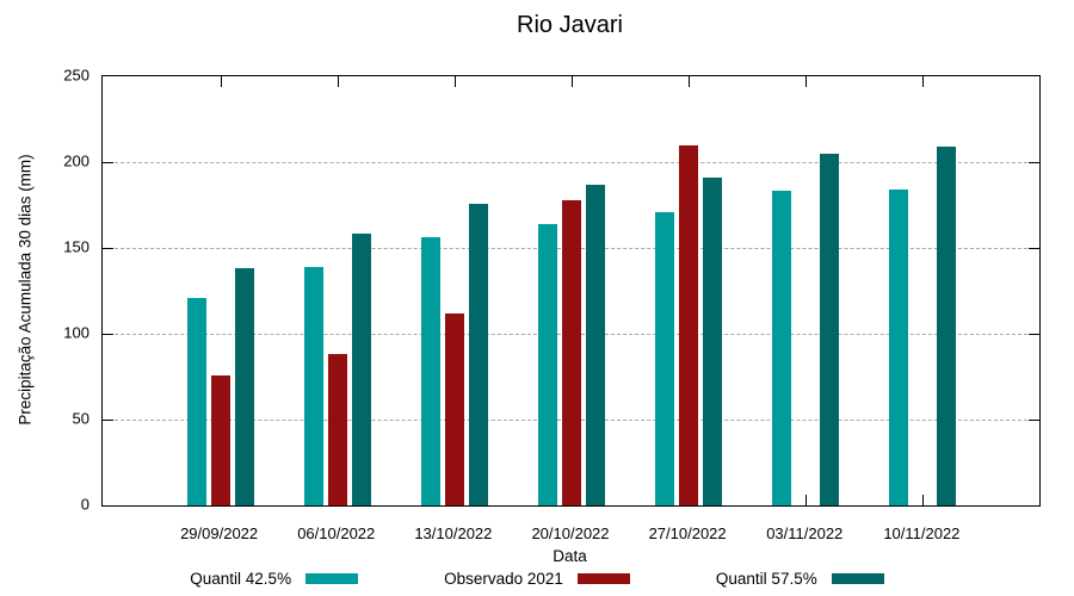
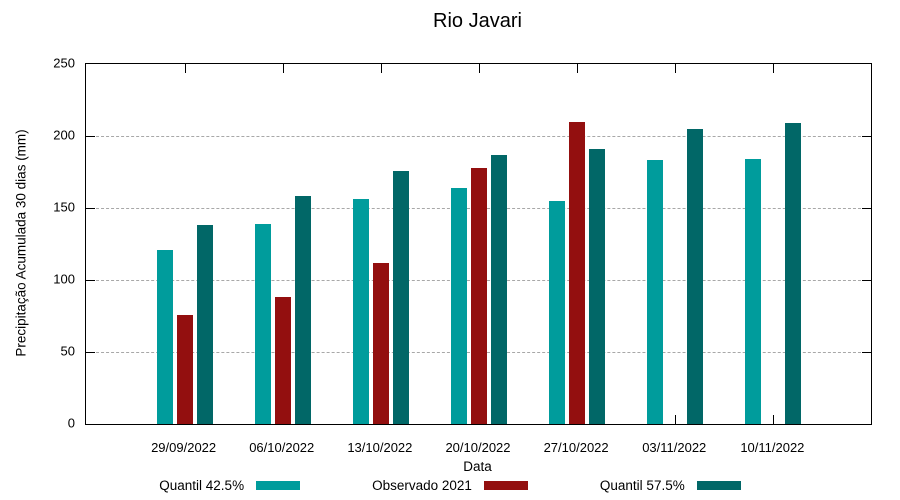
Quantil 42.5%/27/10/2022: 171 -> 155
